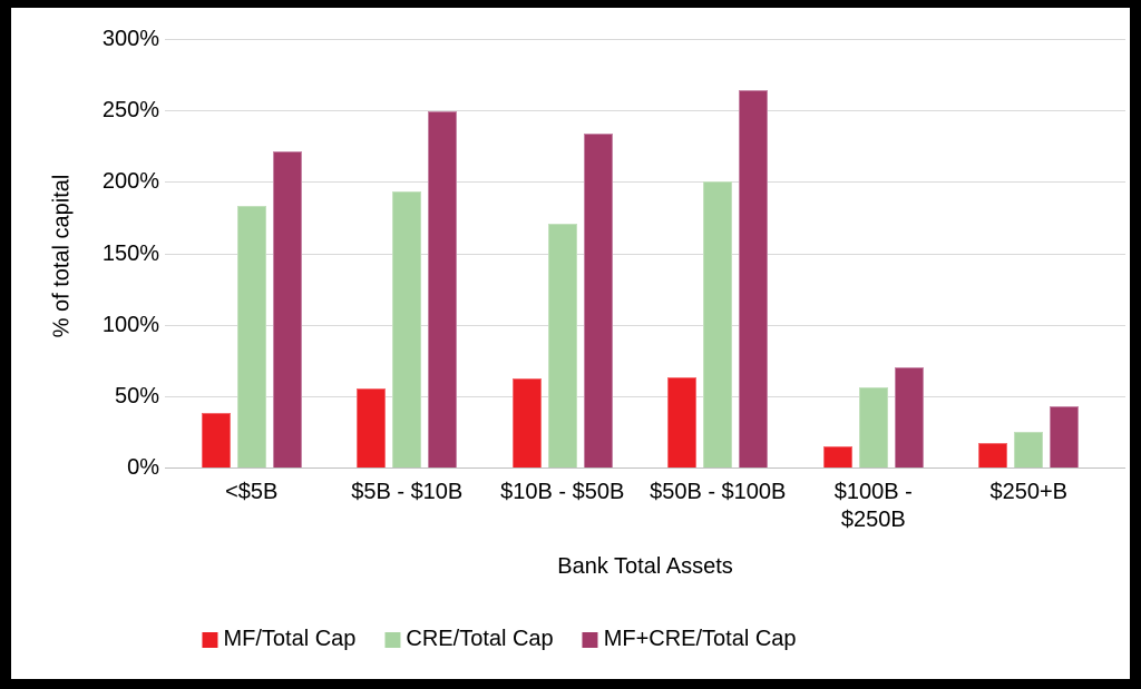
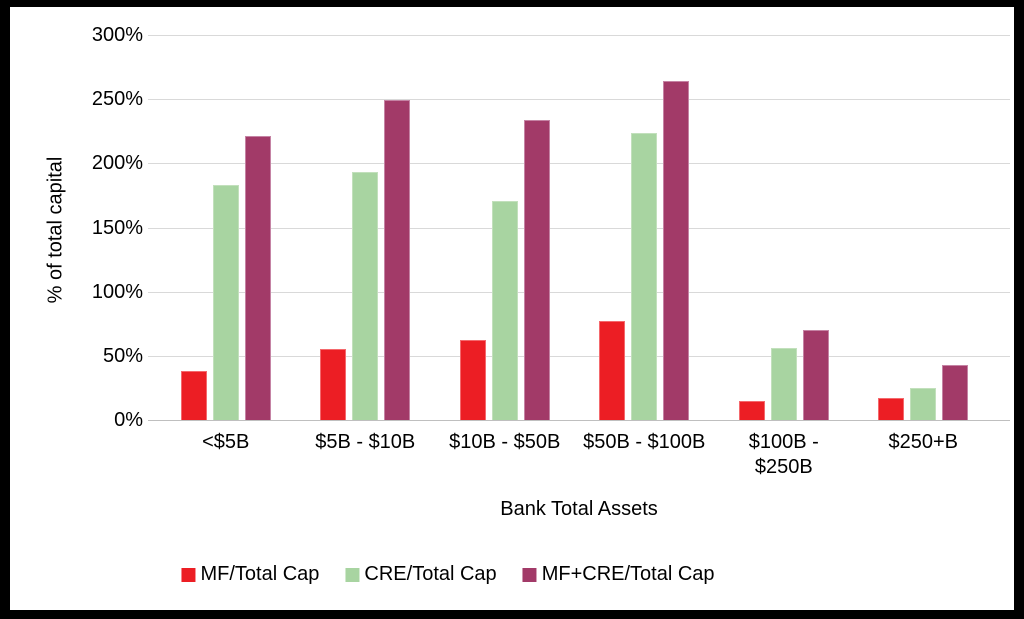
MF/Total Cap/$50B - $100B: 63% -> 77%
CRE/Total Cap/$50B - $100B: 200% -> 224%
